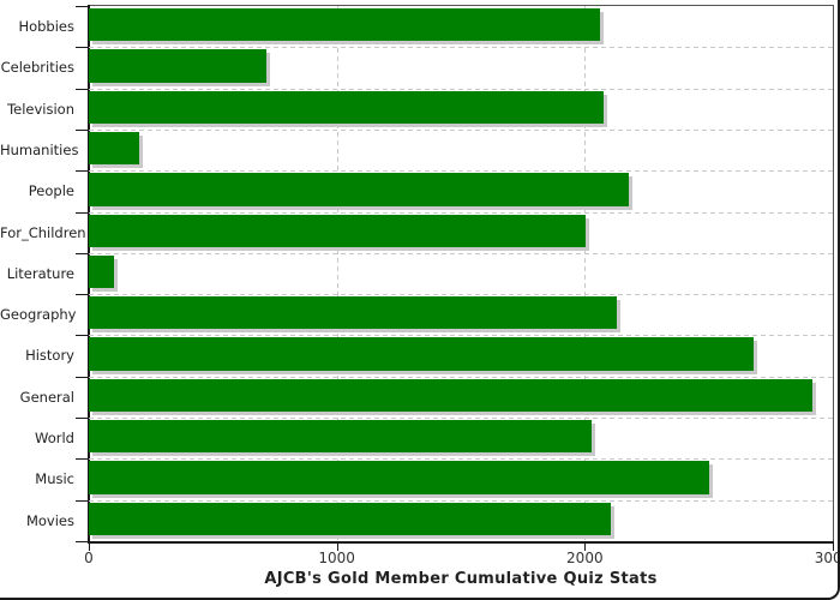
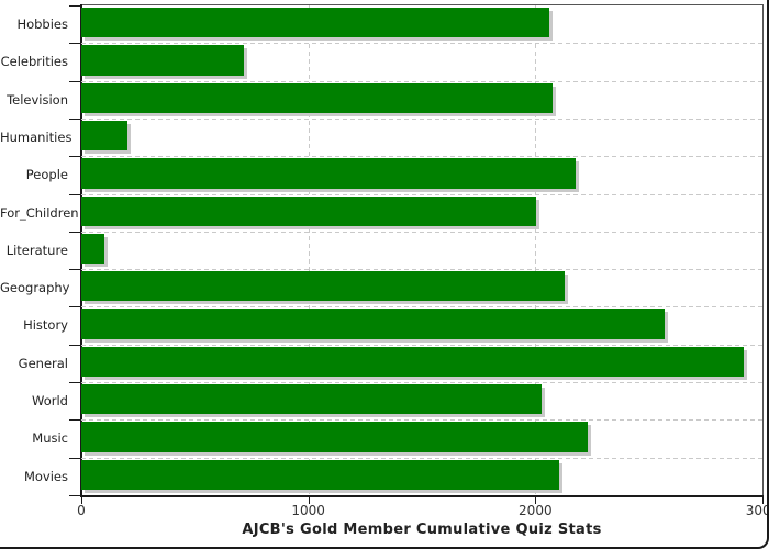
History: 2680 -> 2570
Music: 2500 -> 2230
